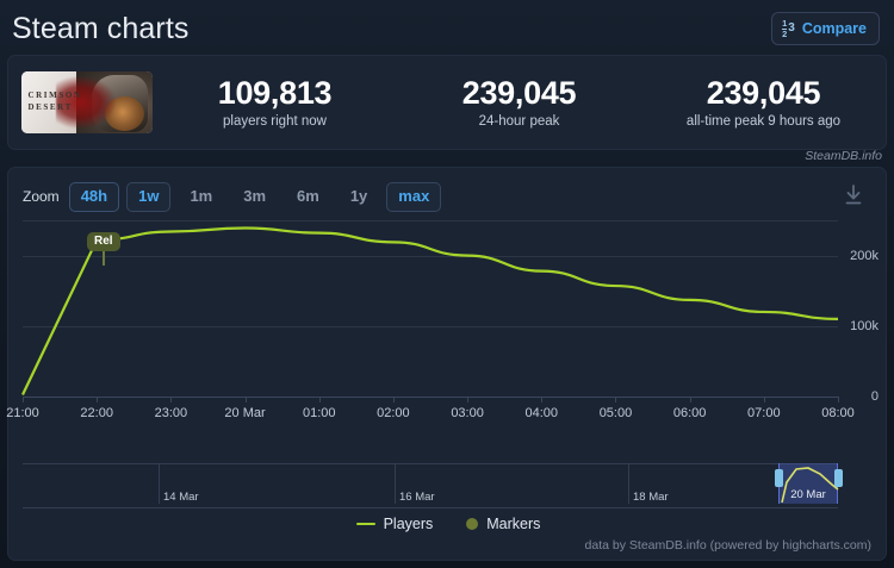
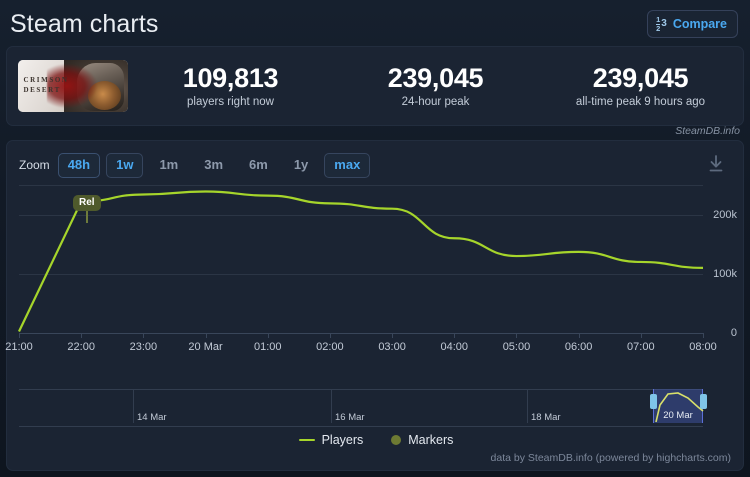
03:00: 200k -> 210k
04:00: 180k -> 160k
05:00: 160k -> 130k
